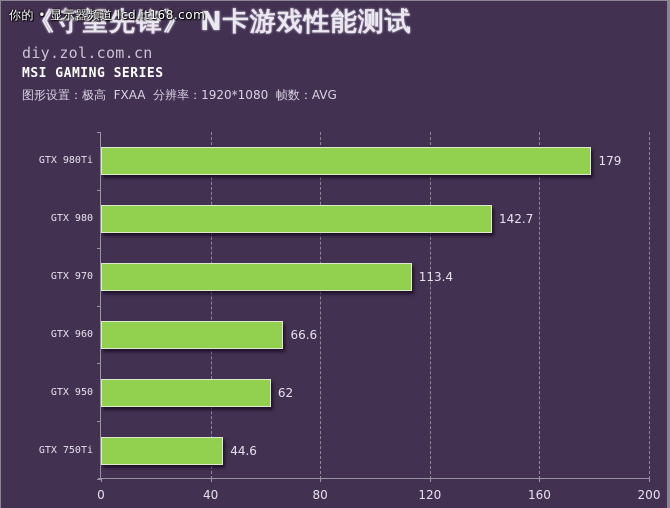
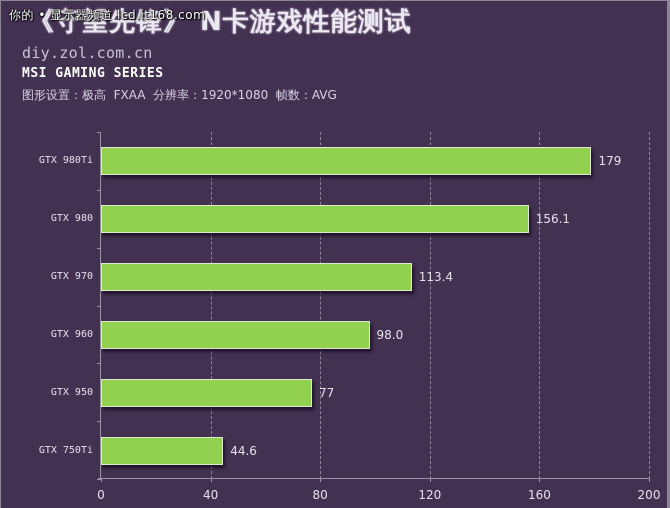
GTX 980: 142.7 -> 156.1
GTX 960: 66.6 -> 98.0
GTX 950: 62 -> 77
